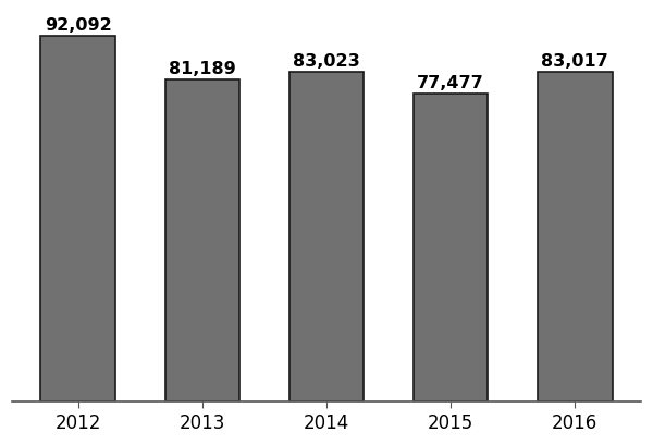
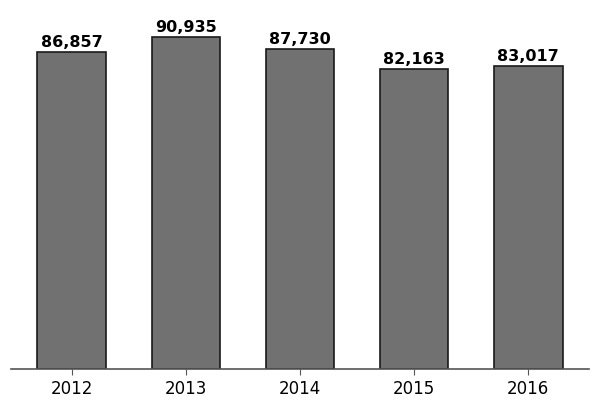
2012: 92,092 -> 86,857
2013: 81,189 -> 90,935
2014: 83,023 -> 87,730
2015: 77,477 -> 82,163
